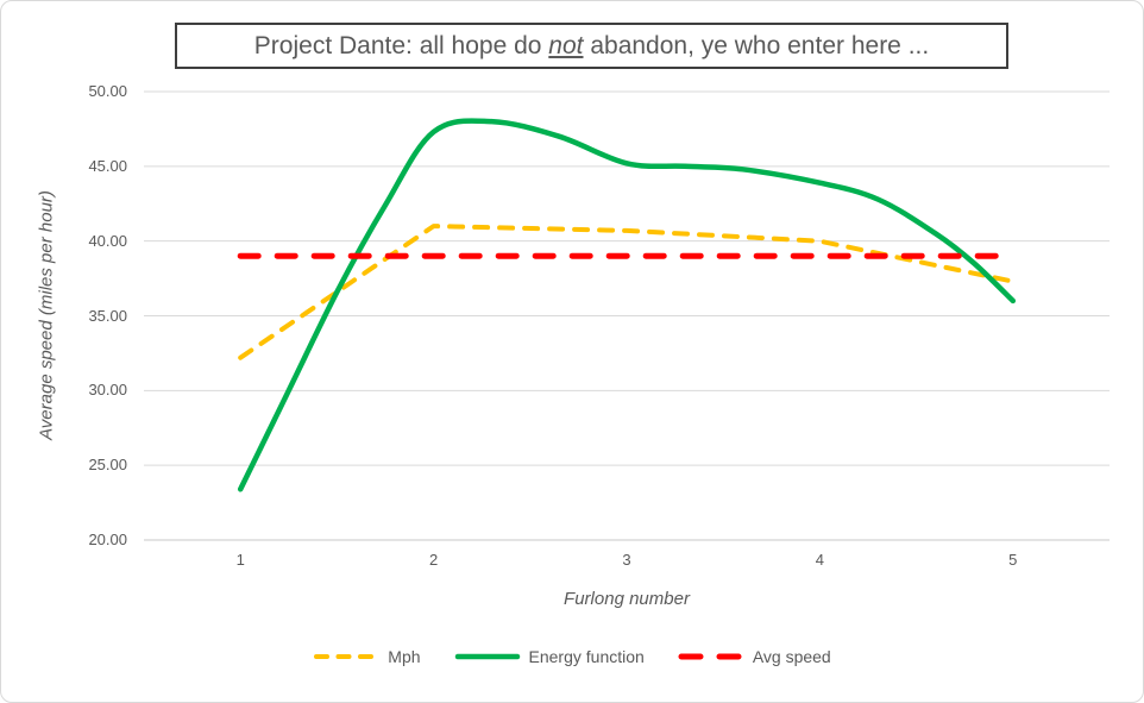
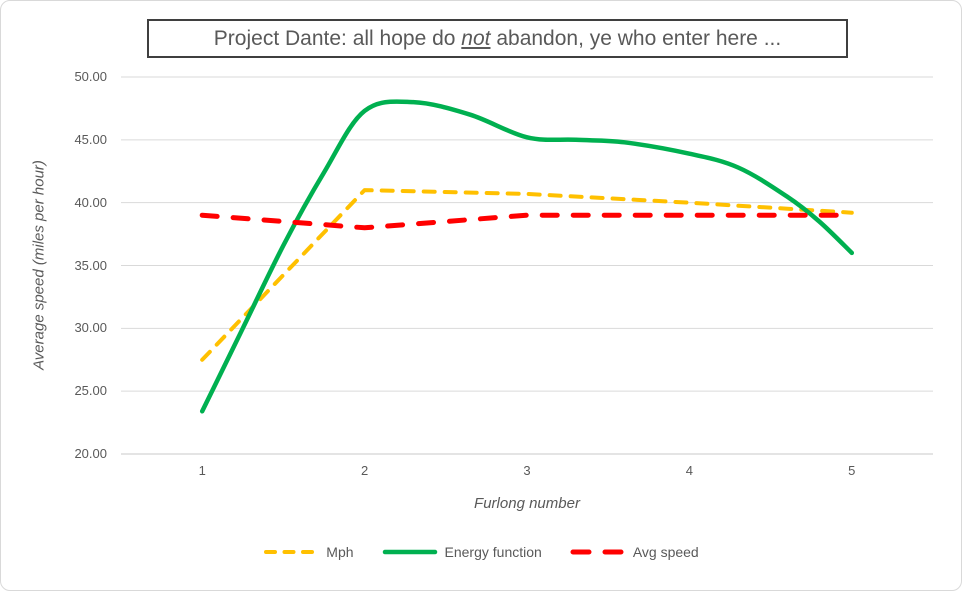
Mph/1: 32.2 -> 27.5
Avg speed/2: 39 -> 38
Mph/5: 37.3 -> 39.2
